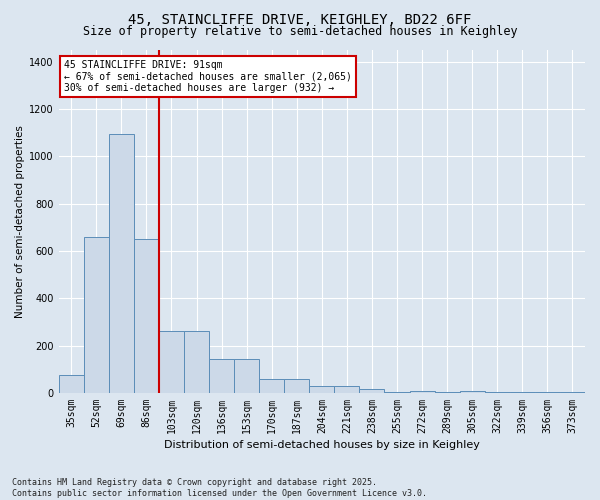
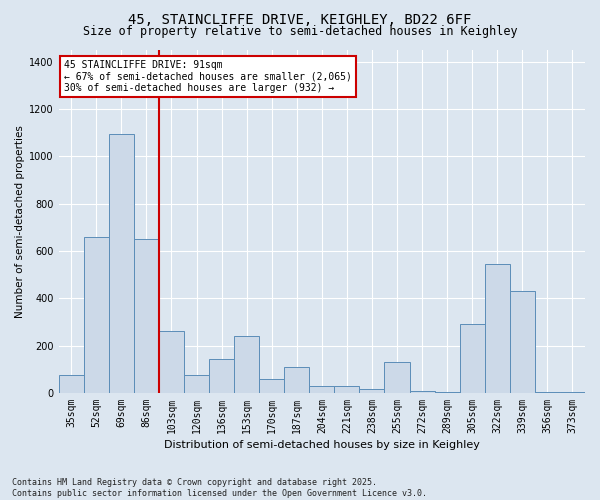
120sqm: 260 -> 75
153sqm: 145 -> 240
187sqm: 60 -> 110
255sqm: 5 -> 130
305sqm: 10 -> 290
322sqm: 5 -> 545
339sqm: 5 -> 430
